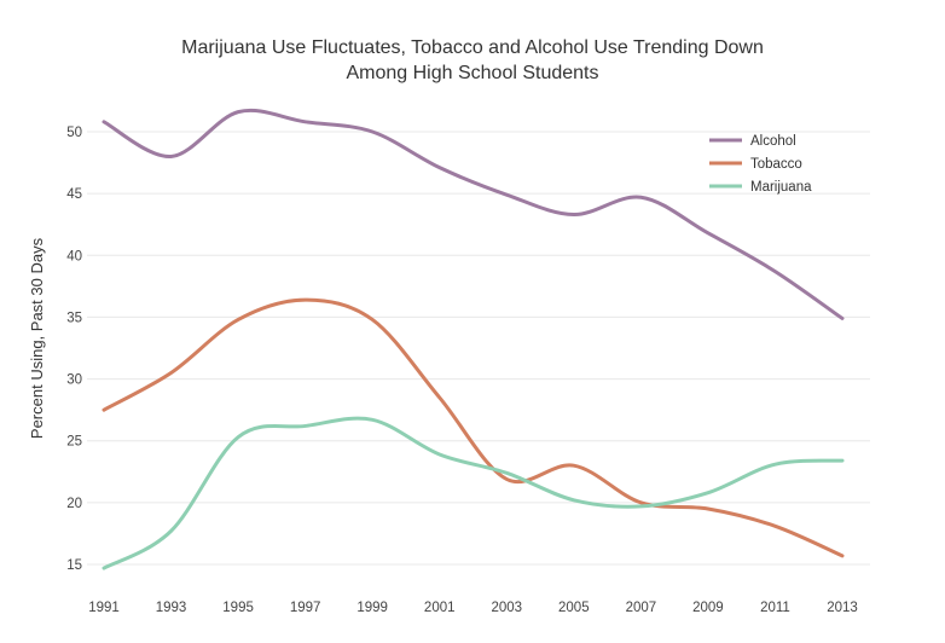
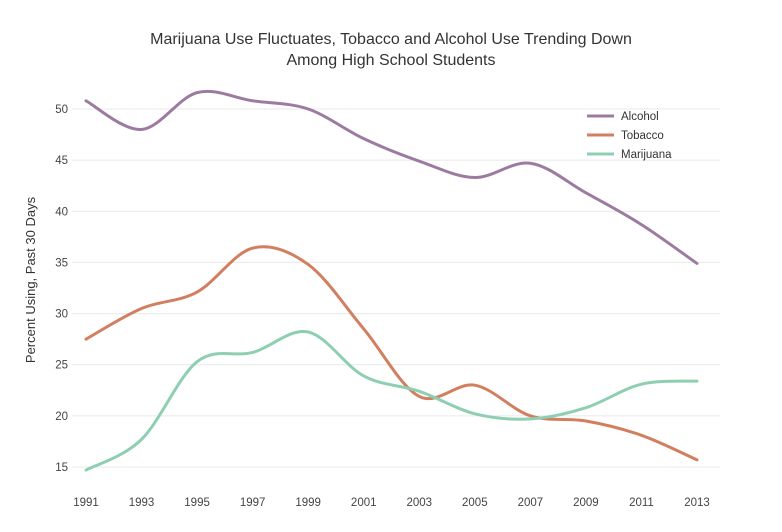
Tobacco/1995: 34.8 -> 32.1
Marijuana/1999: 26.7 -> 28.2
